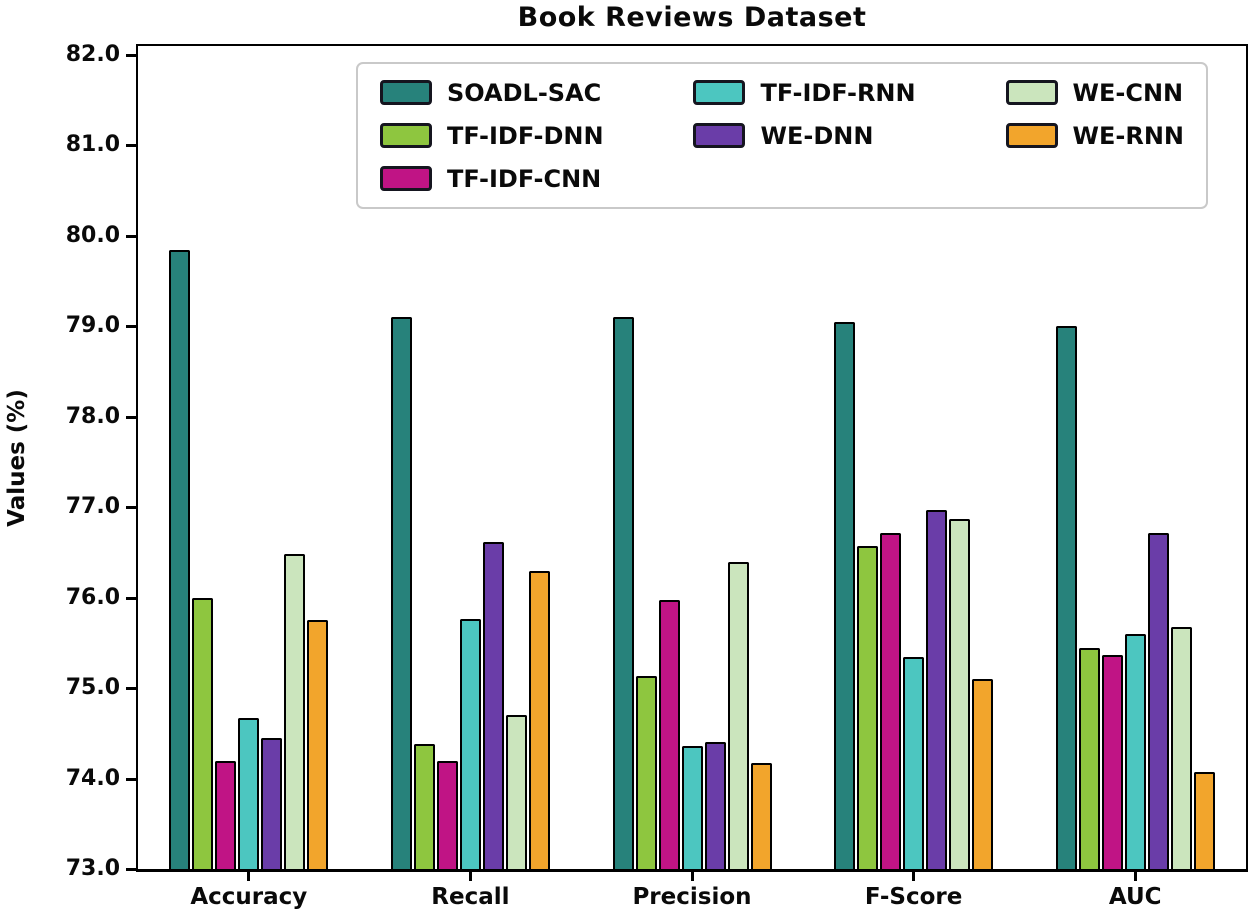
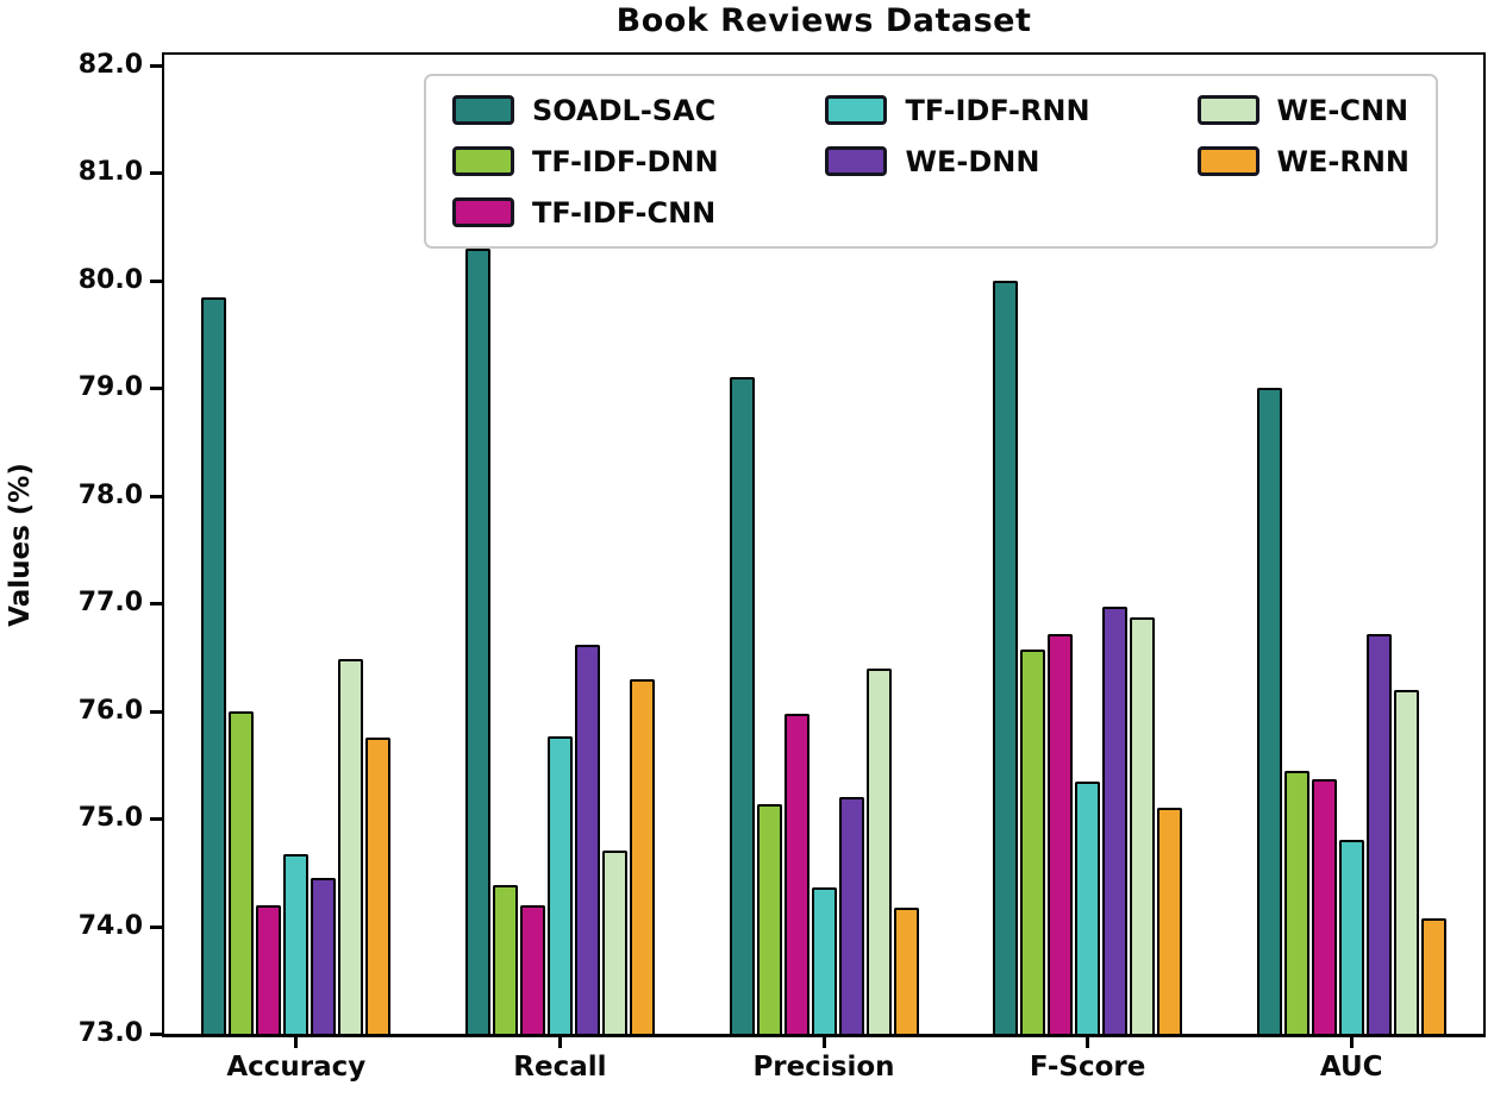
SOADL-SAC/Recall: 79.1 -> 80.3
WE-DNN/Precision: 74.4 -> 75.2
SOADL-SAC/F-Score: 79.0 -> 80.0
TF-IDF-RNN/AUC: 75.6 -> 74.8
WE-CNN/AUC: 75.7 -> 76.2
